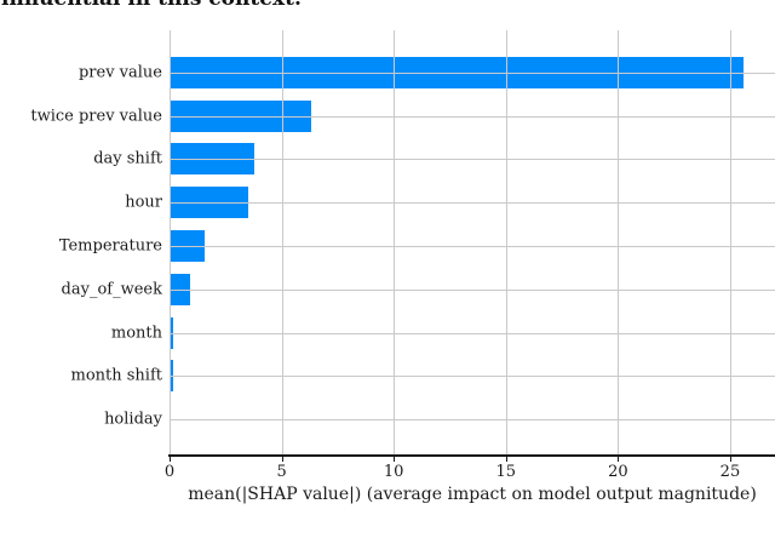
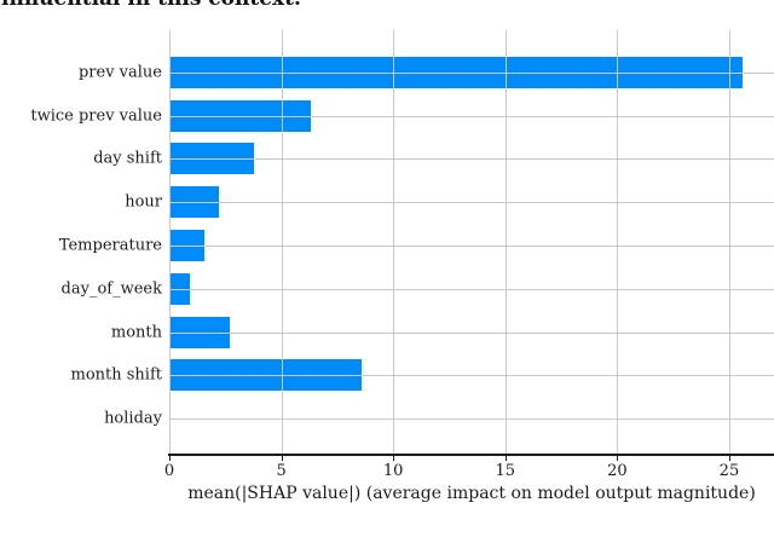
hour: 3.5 -> 2.2
month: 0.1 -> 2.7
month shift: 0.1 -> 8.6
